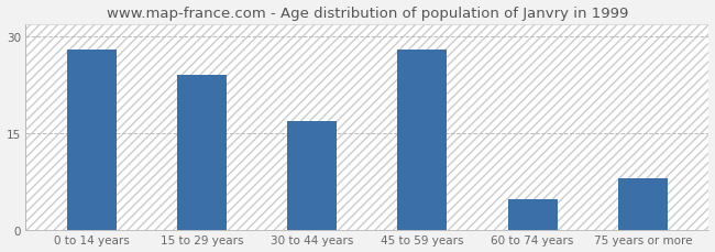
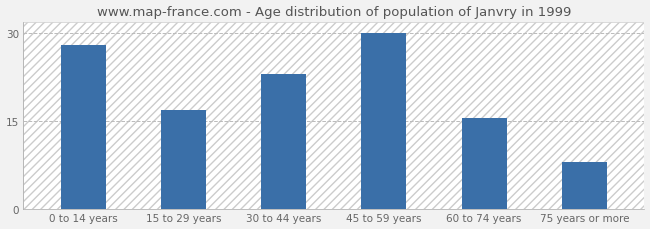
15 to 29 years: 24.0 -> 17.0
30 to 44 years: 17.0 -> 23.0
45 to 59 years: 28.0 -> 30.0
60 to 74 years: 4.8 -> 15.5
